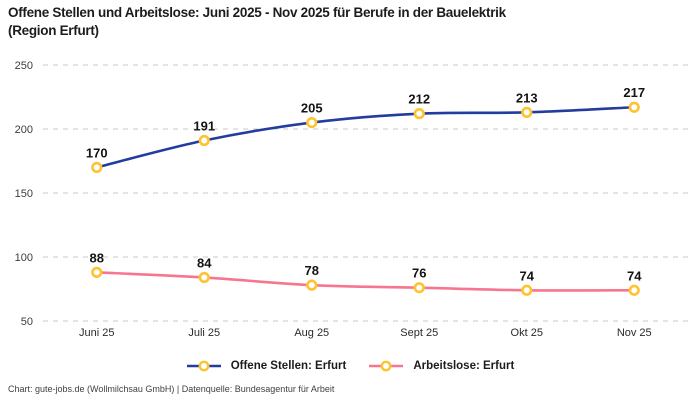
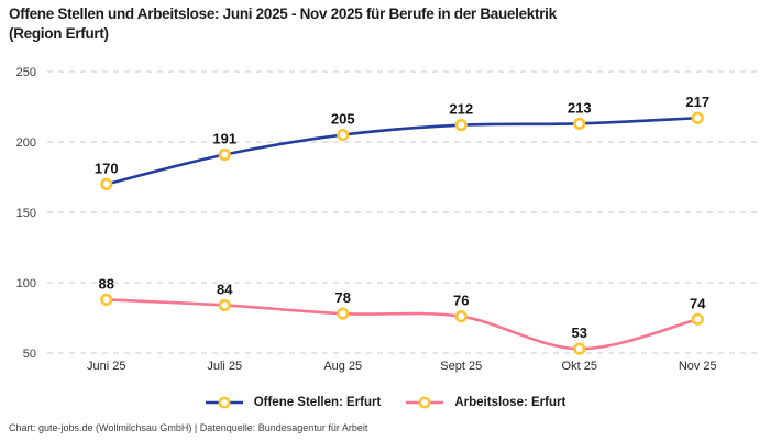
Arbeitslose: Erfurt/Okt 25: 74 -> 53
